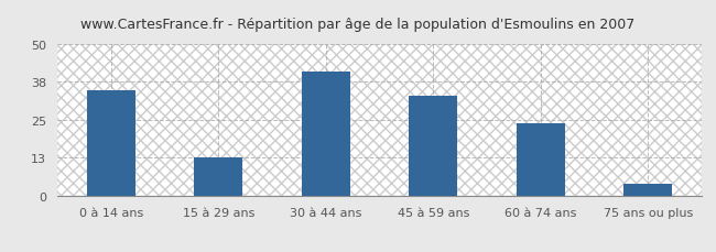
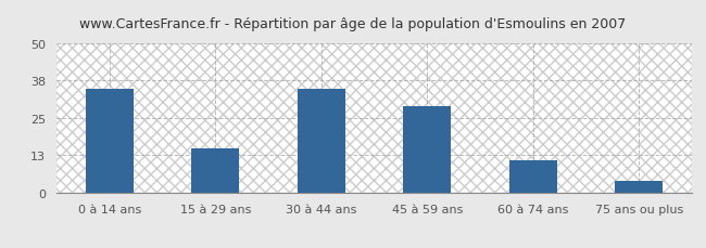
15 à 29 ans: 13 -> 15
30 à 44 ans: 41 -> 35
45 à 59 ans: 33 -> 29
60 à 74 ans: 24 -> 11
